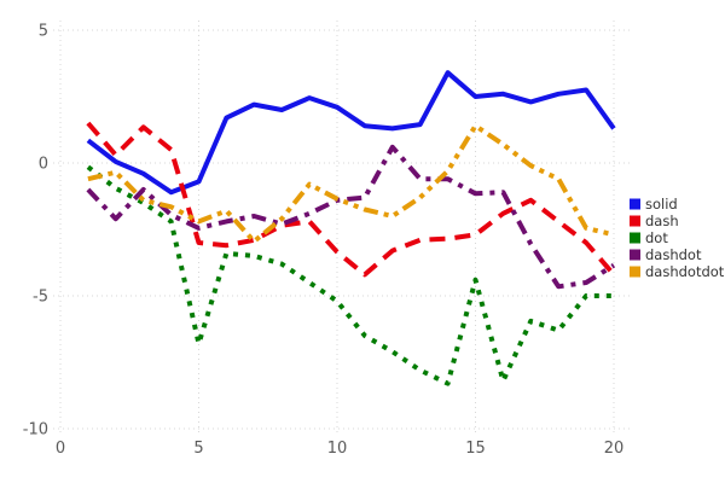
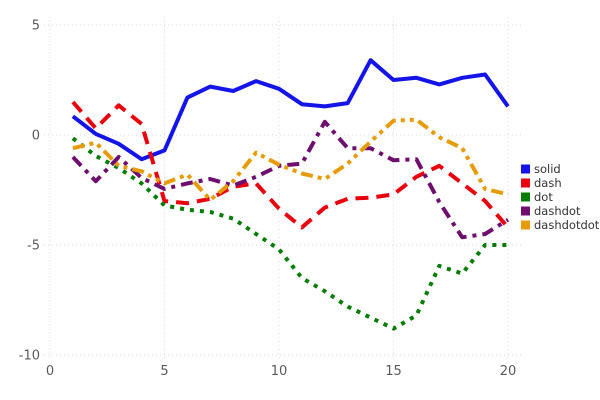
dot/5: -6.8 -> -3.2
dot/15: -4.4 -> -8.8
dashdotdot/15: 1.4 -> 0.7
